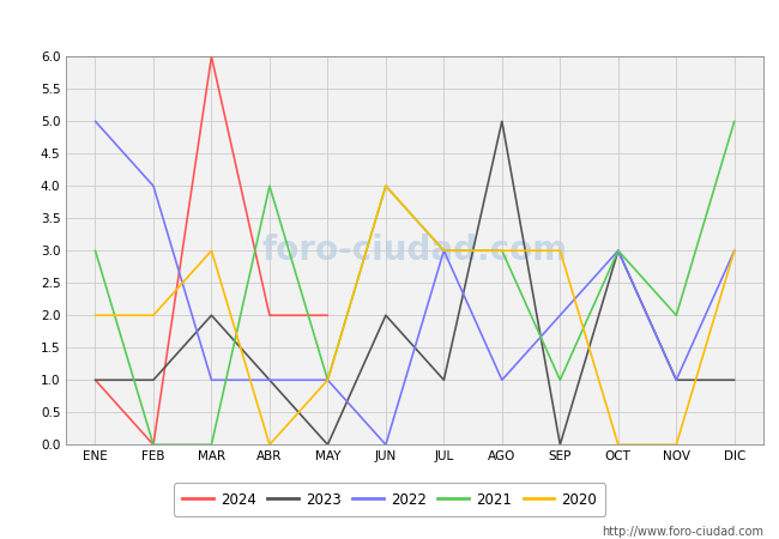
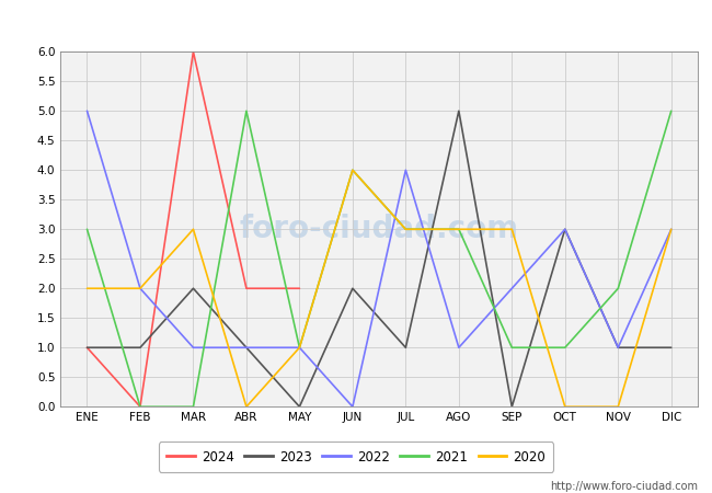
2022/FEB: 4 -> 2
2021/ABR: 4 -> 5
2022/JUL: 3 -> 4
2021/OCT: 3 -> 1
